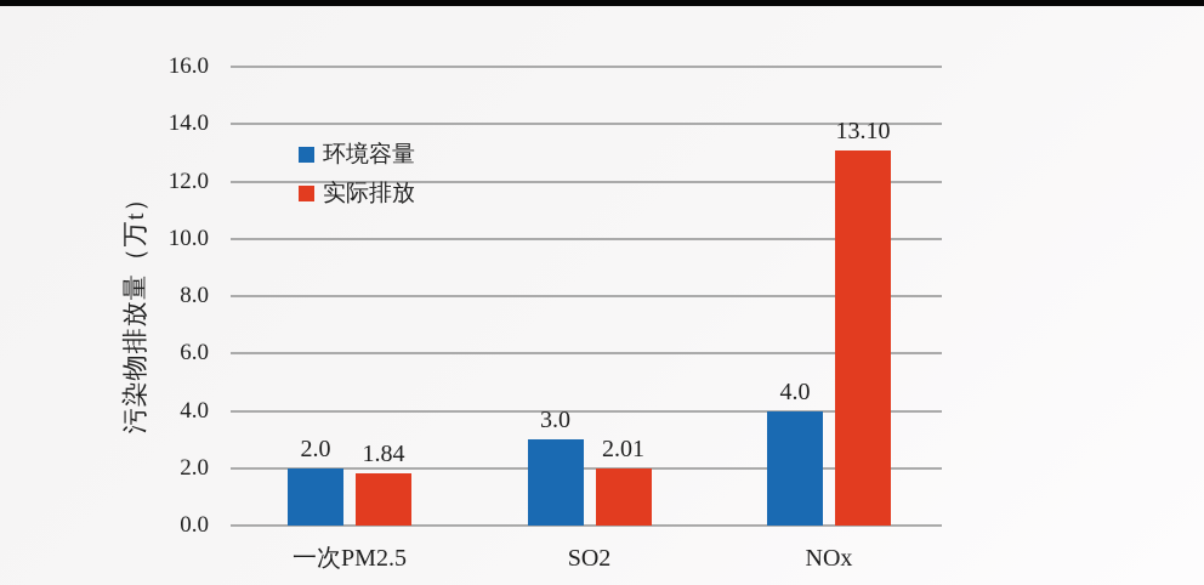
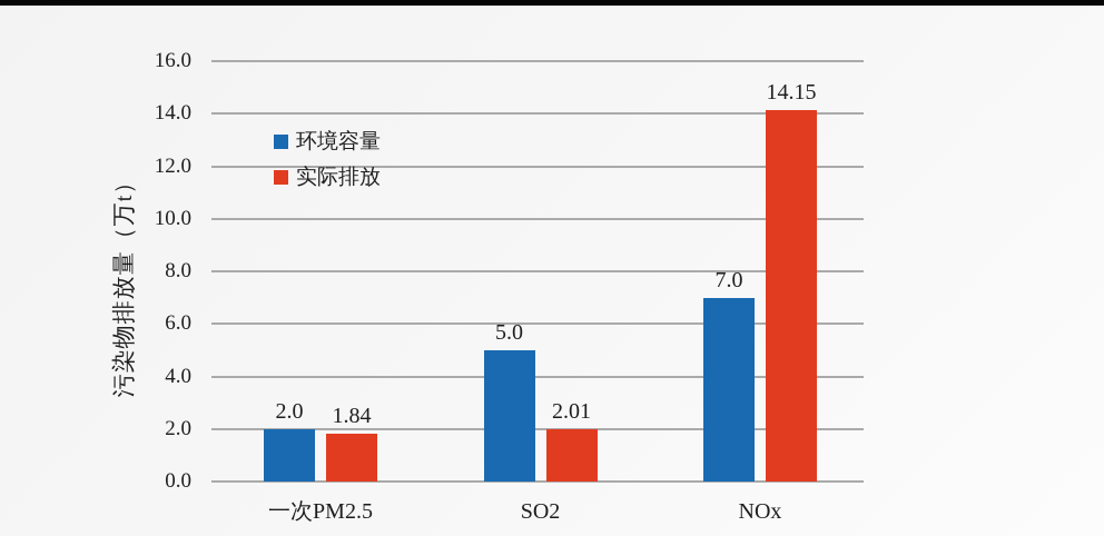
环境容量/SO2: 3.0 -> 5.0
环境容量/NOx: 4.0 -> 7.0
实际排放/NOx: 13.10 -> 14.15
